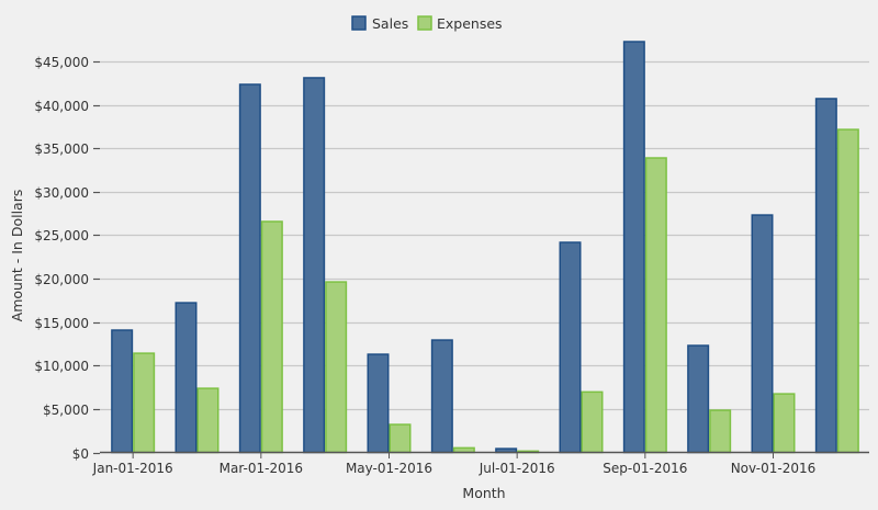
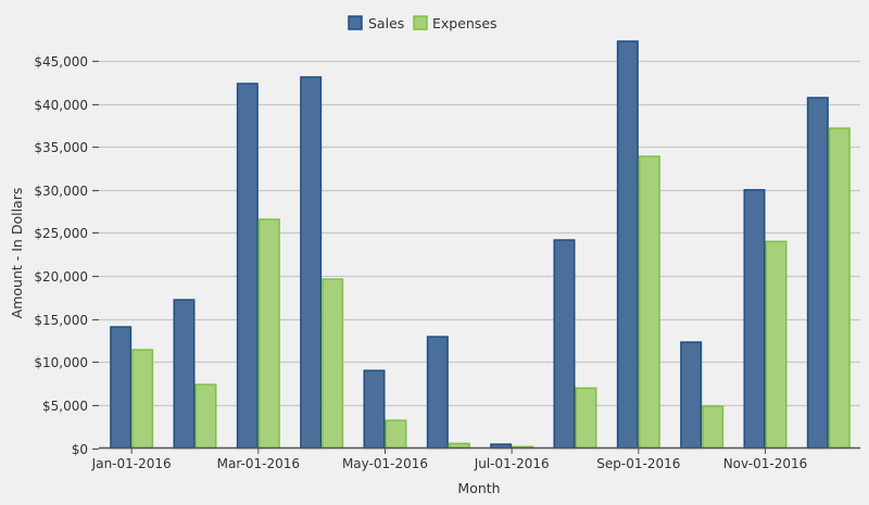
Sales/May-01-2016: $11000 -> $9000
Sales/Nov-01-2016: $27000 -> $30000
Expenses/Nov-01-2016: $7000 -> $24000
